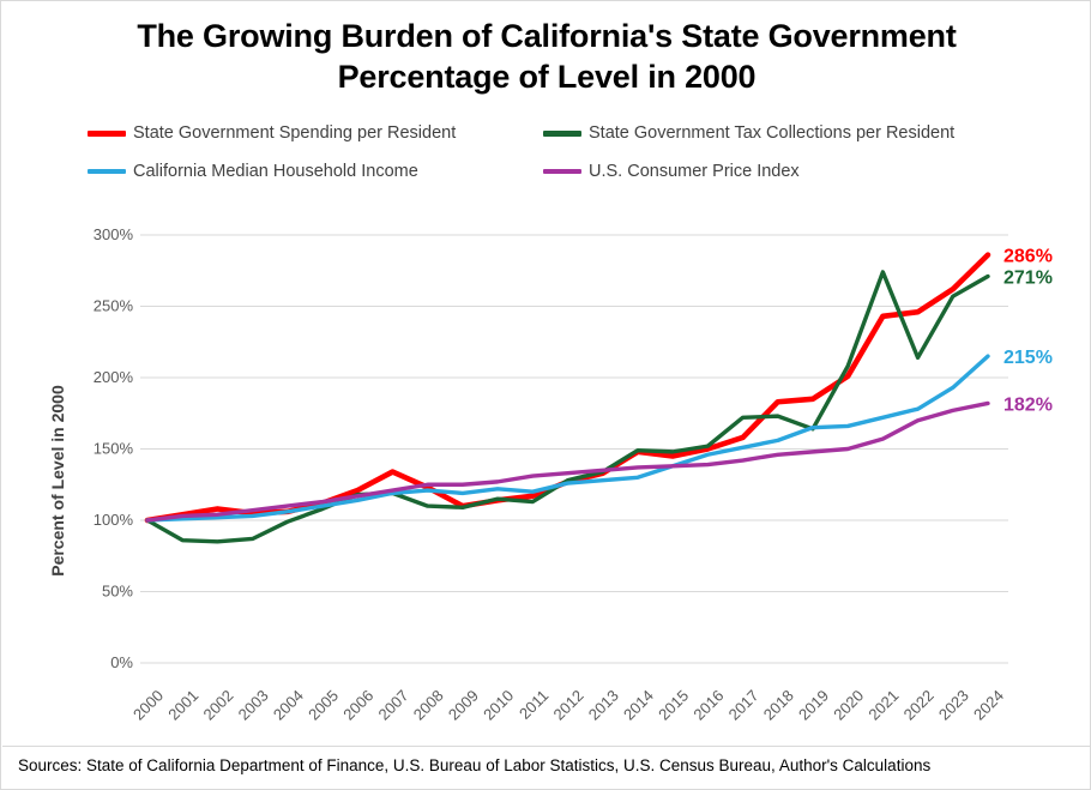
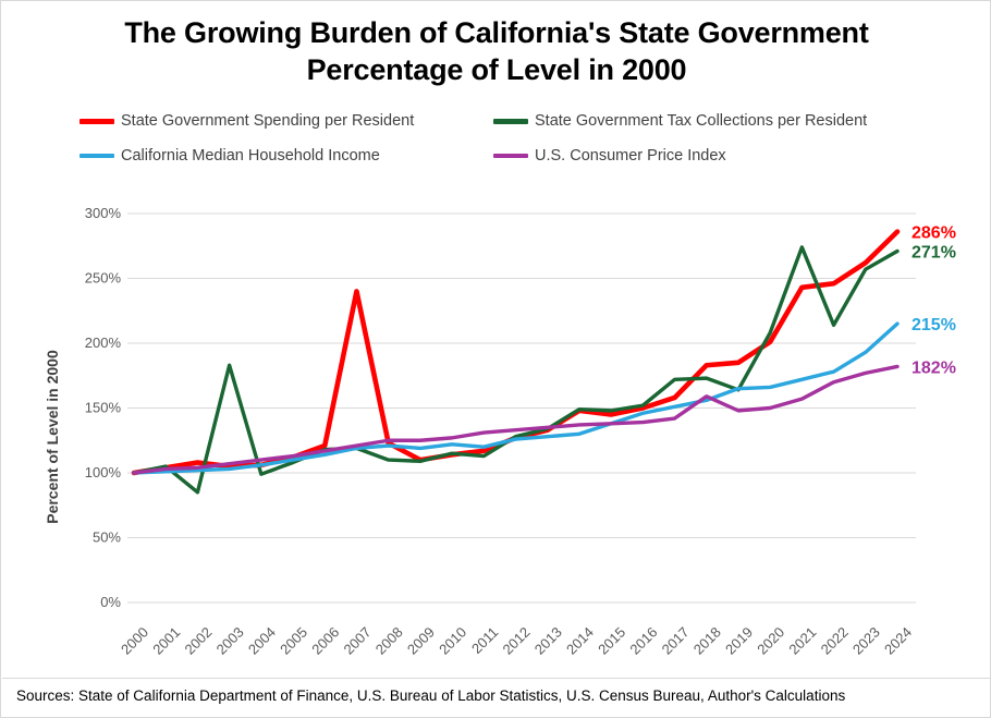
State Government Tax Collections per Resident/2001: 86% -> 105%
State Government Tax Collections per Resident/2003: 87% -> 183%
State Government Spending per Resident/2007: 134% -> 240%
U.S. Consumer Price Index/2018: 146% -> 159%
